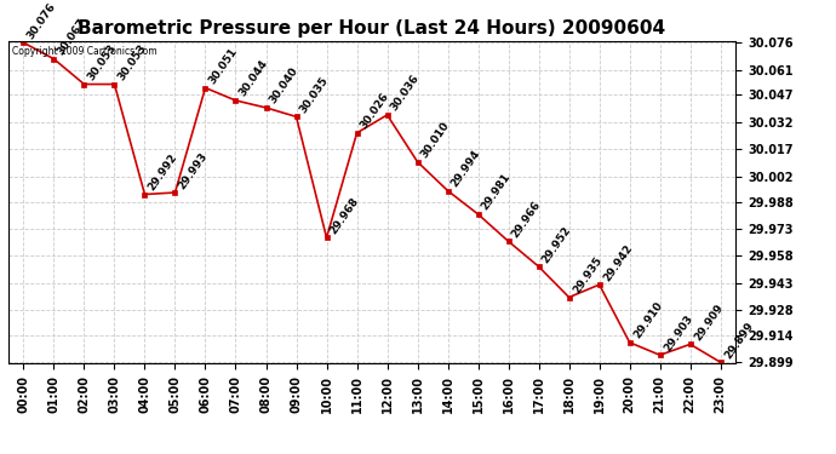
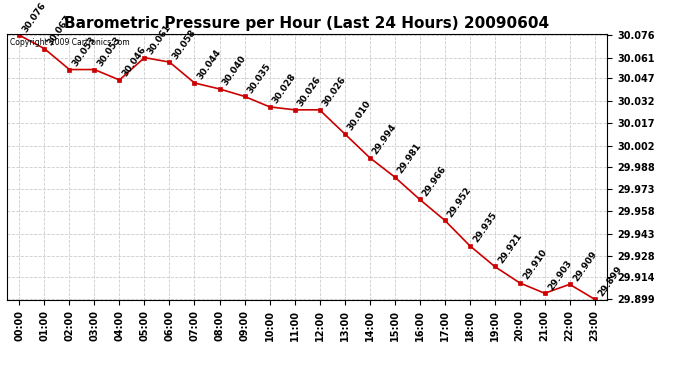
04:00: 29.992 -> 30.046
05:00: 29.993 -> 30.061
06:00: 30.051 -> 30.058
10:00: 29.968 -> 30.028
12:00: 30.036 -> 30.026
19:00: 29.942 -> 29.921
